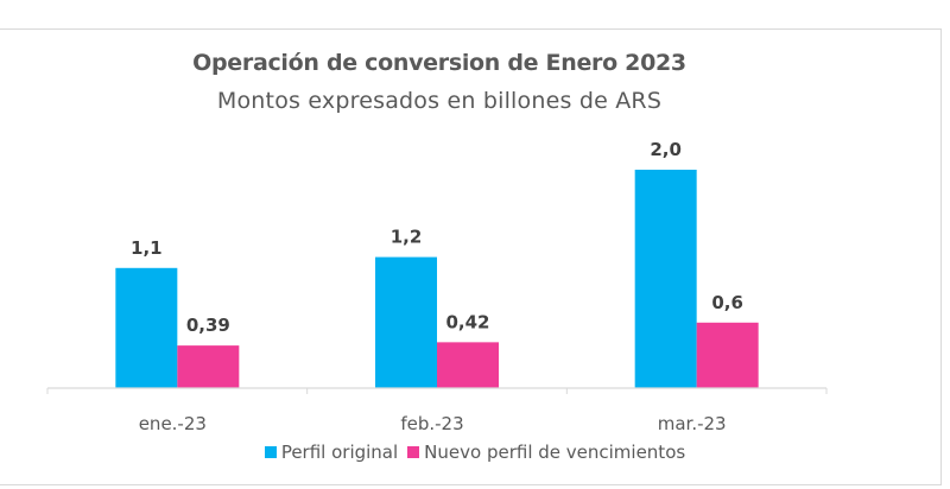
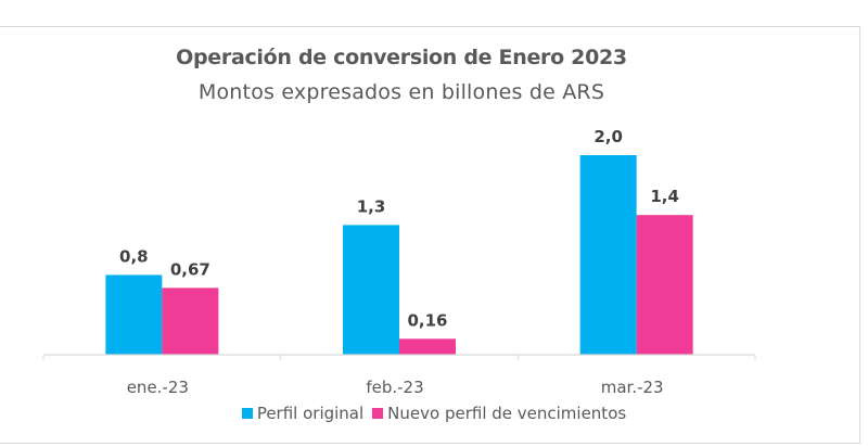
Perfil original/ene.-23: 1,1 -> 0,8
Nuevo perfil de vencimientos/ene.-23: 0,39 -> 0,67
Perfil original/feb.-23: 1,2 -> 1,3
Nuevo perfil de vencimientos/feb.-23: 0,42 -> 0,16
Nuevo perfil de vencimientos/mar.-23: 0,6 -> 1,4
